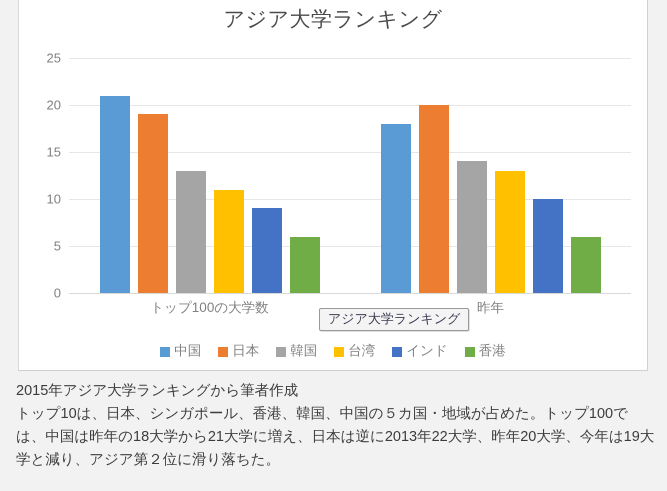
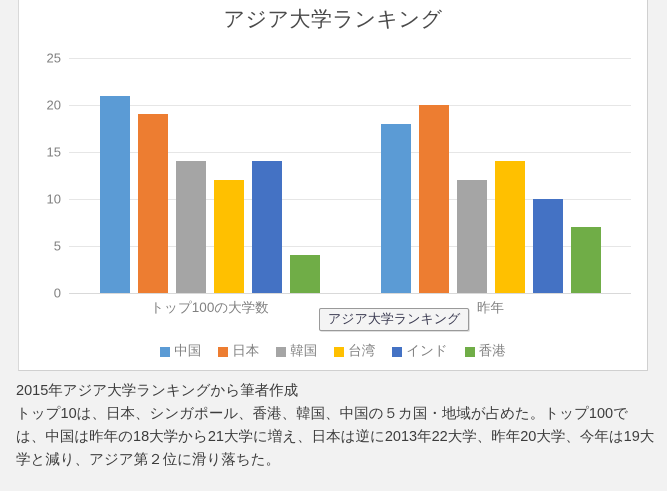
韓国/トップ100の大学数: 13 -> 14
台湾/トップ100の大学数: 11 -> 12
インド/トップ100の大学数: 9 -> 14
香港/トップ100の大学数: 6 -> 4
韓国/昨年: 14 -> 12
台湾/昨年: 13 -> 14
香港/昨年: 6 -> 7
